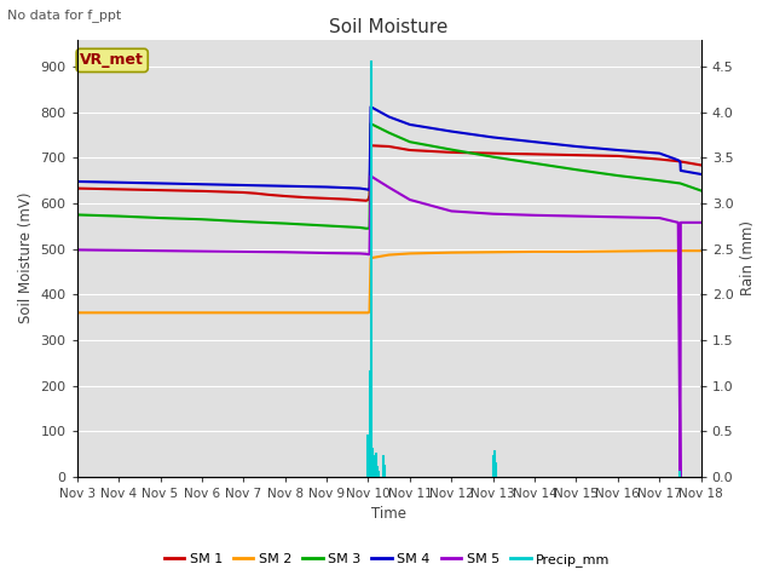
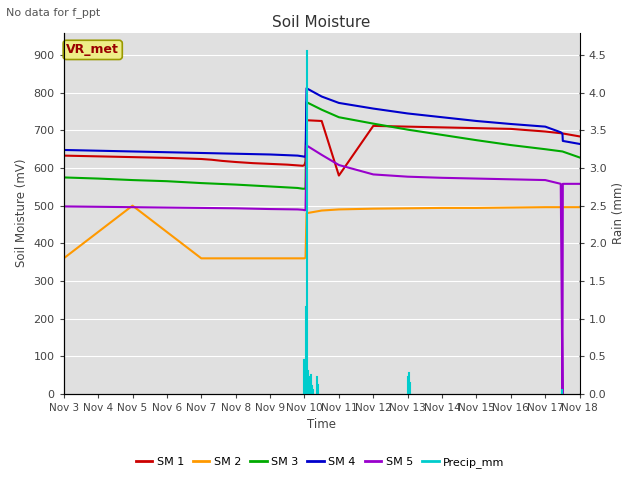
SM 2/Nov 5: 360 -> 500
SM 1/Nov 11: 717 -> 580
